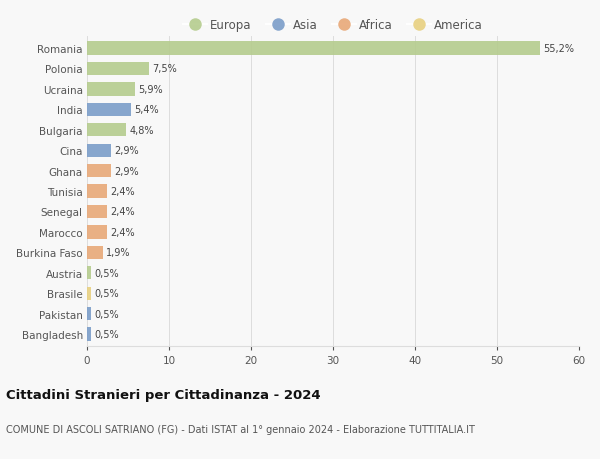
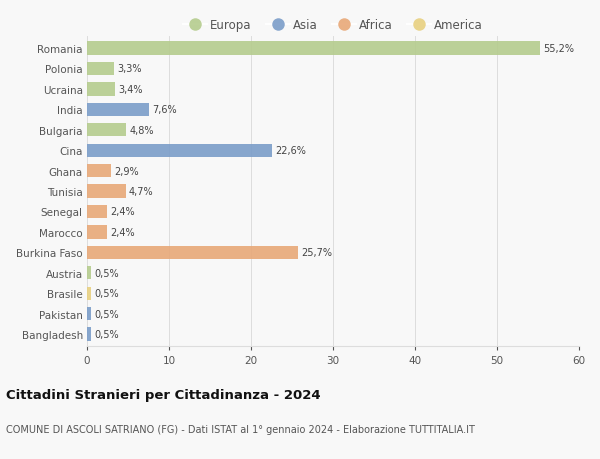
Polonia: 7,5% -> 3,3%
Ucraina: 5,9% -> 3,4%
India: 5,4% -> 7,6%
Cina: 2,9% -> 22,6%
Tunisia: 2,4% -> 4,7%
Burkina Faso: 1,9% -> 25,7%
